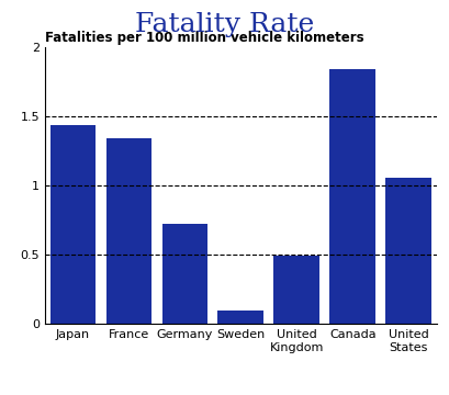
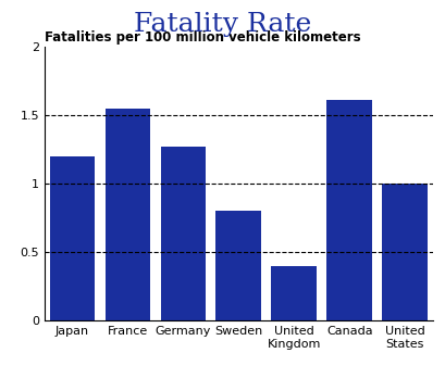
Japan: 1.44 -> 1.20
France: 1.34 -> 1.55
Germany: 0.72 -> 1.27
Sweden: 0.10 -> 0.80
United Kingdom: 0.49 -> 0.40
Canada: 1.84 -> 1.61
United States: 1.06 -> 1.00
